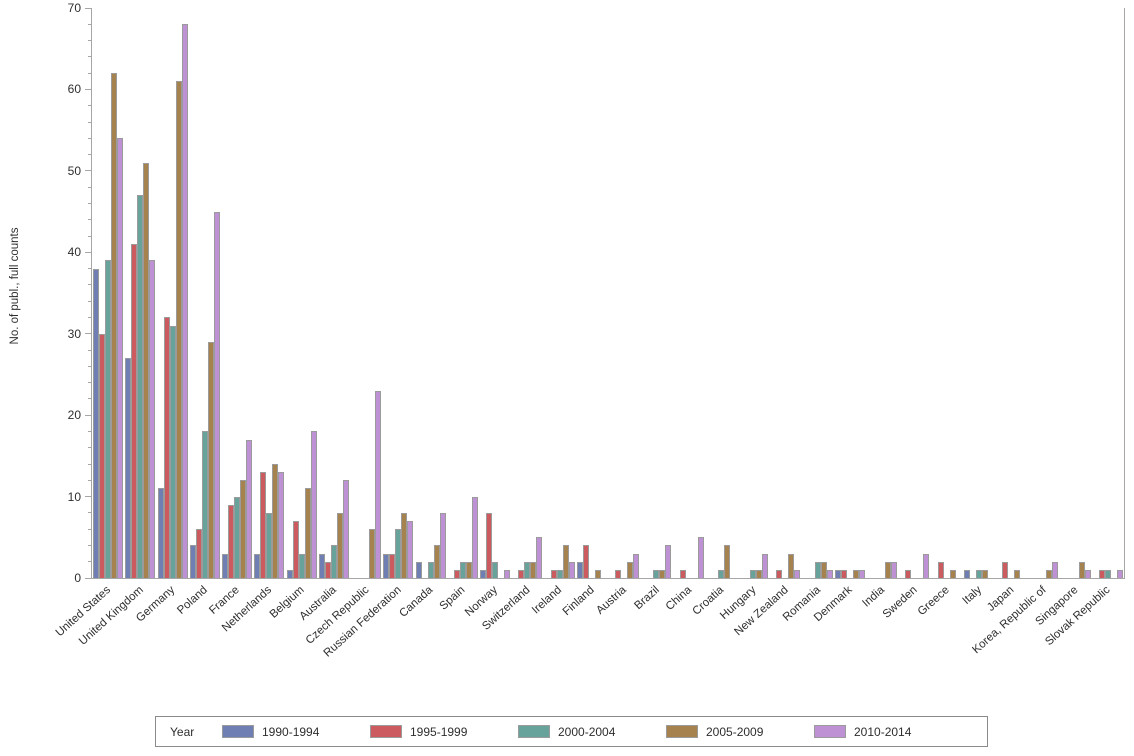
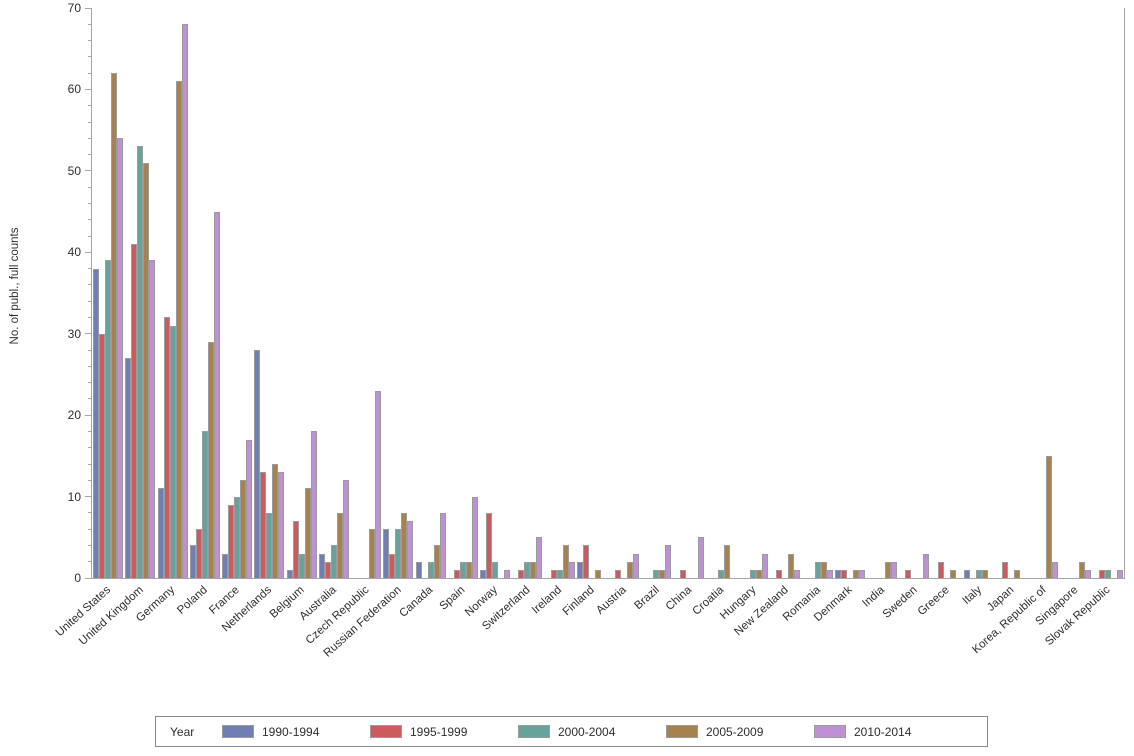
2000-2004/United Kingdom: 47 -> 53
1990-1994/Netherlands: 3 -> 28
1990-1994/Russian Federation: 3 -> 6
2005-2009/Korea, Republic of: 1 -> 15
